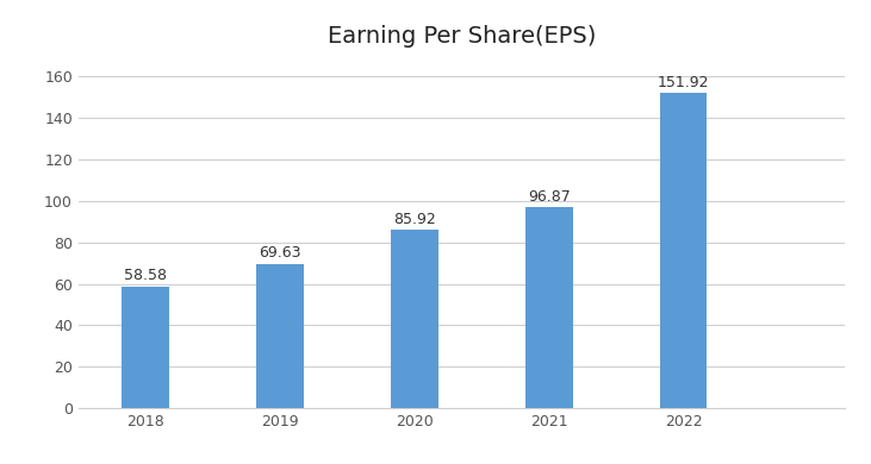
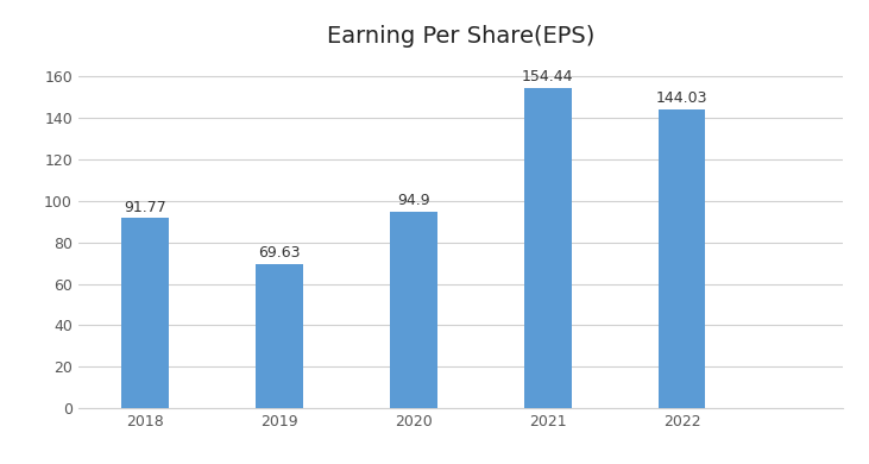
2018: 58.58 -> 91.77
2020: 85.92 -> 94.9
2021: 96.87 -> 154.44
2022: 151.92 -> 144.03
